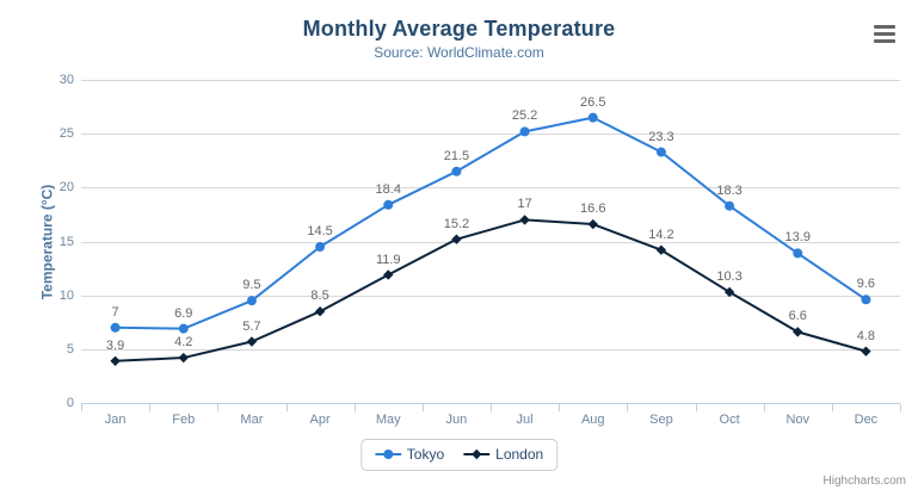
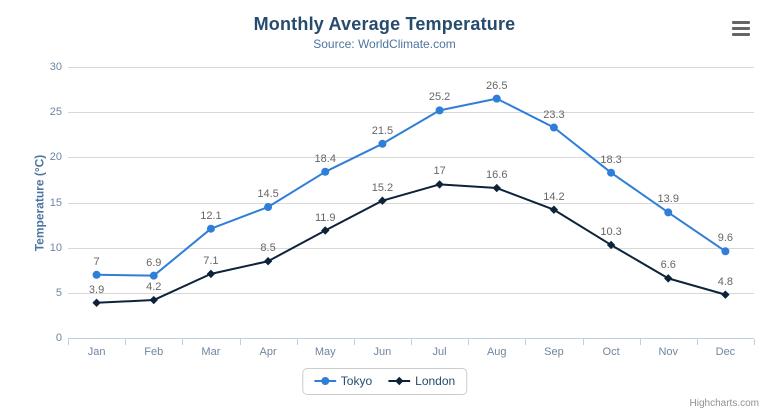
Tokyo/Mar: 9.5 -> 12.1
London/Mar: 5.7 -> 7.1
